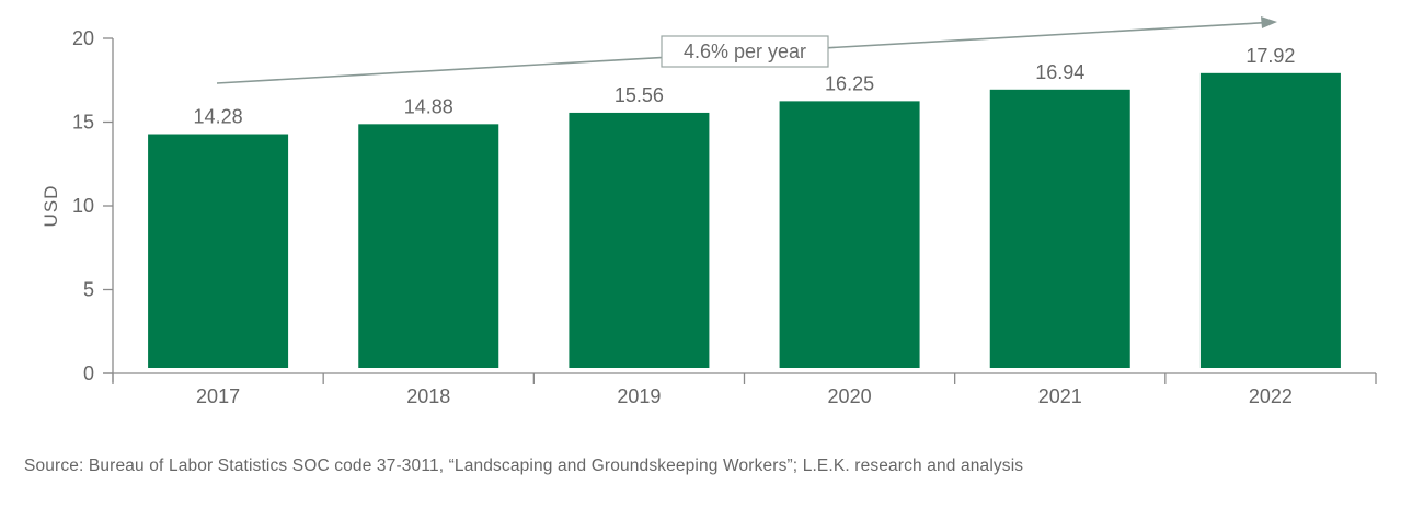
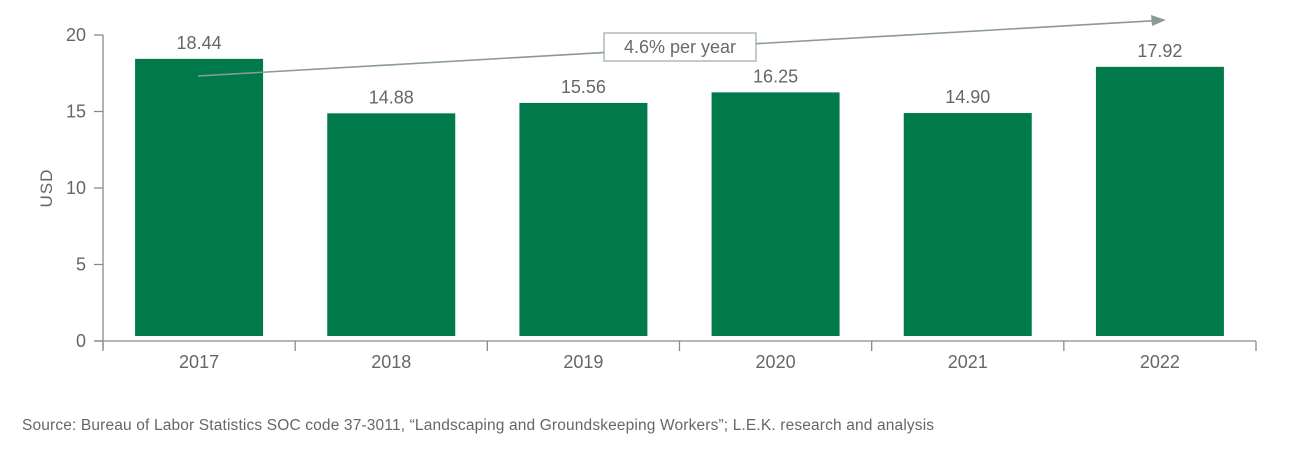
2017: 14.28 -> 18.44
2021: 16.94 -> 14.90
